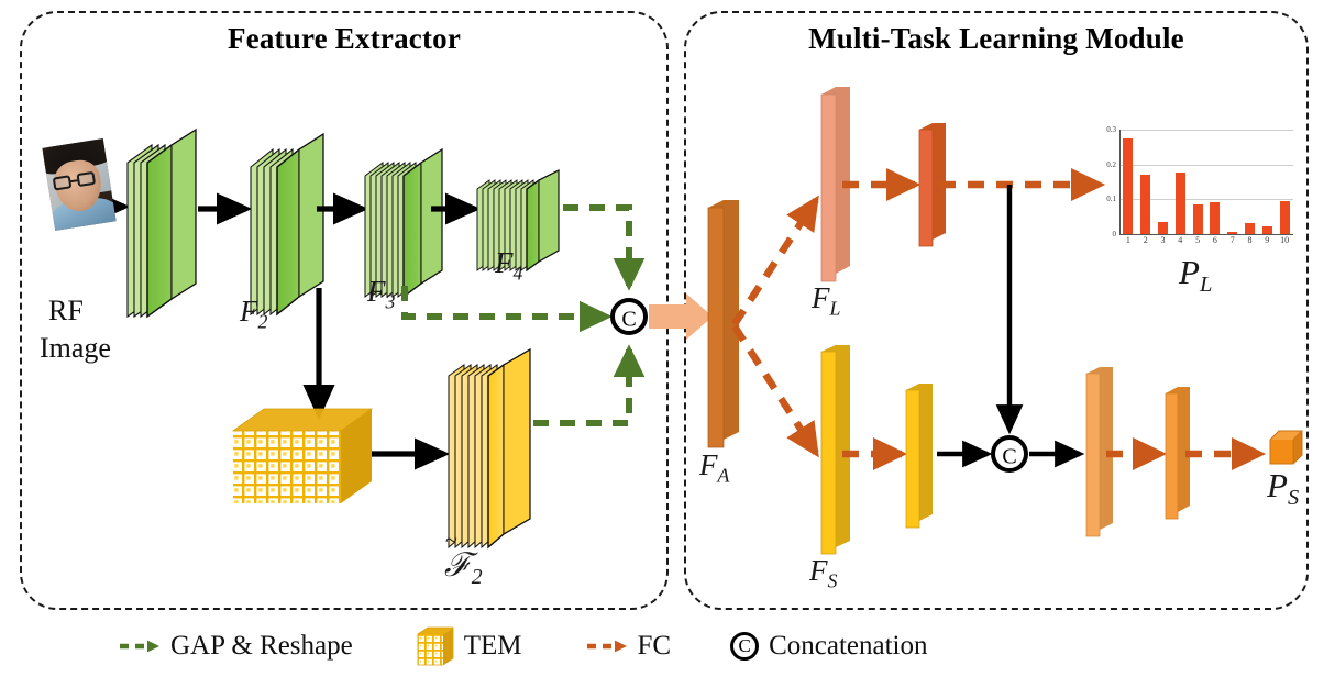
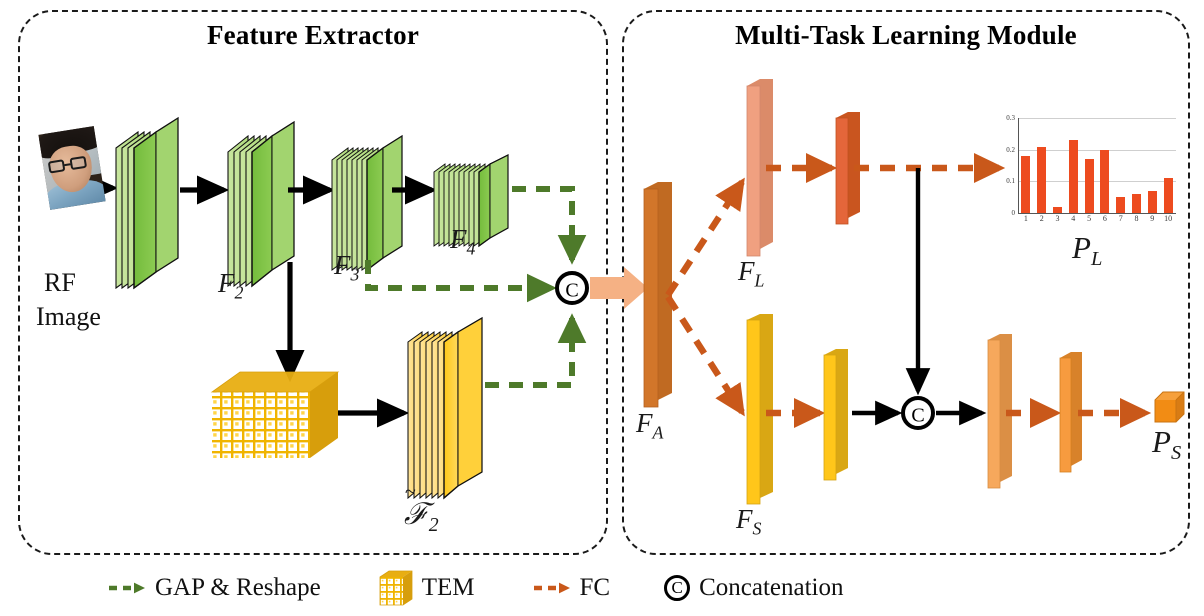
1: 0.28 -> 0.18
2: 0.17 -> 0.21
3: 0.04 -> 0.02
4: 0.18 -> 0.23
5: 0.09 -> 0.17
6: 0.09 -> 0.20
7: 0.01 -> 0.05
8: 0.03 -> 0.06
9: 0.02 -> 0.07
10: 0.09 -> 0.11
